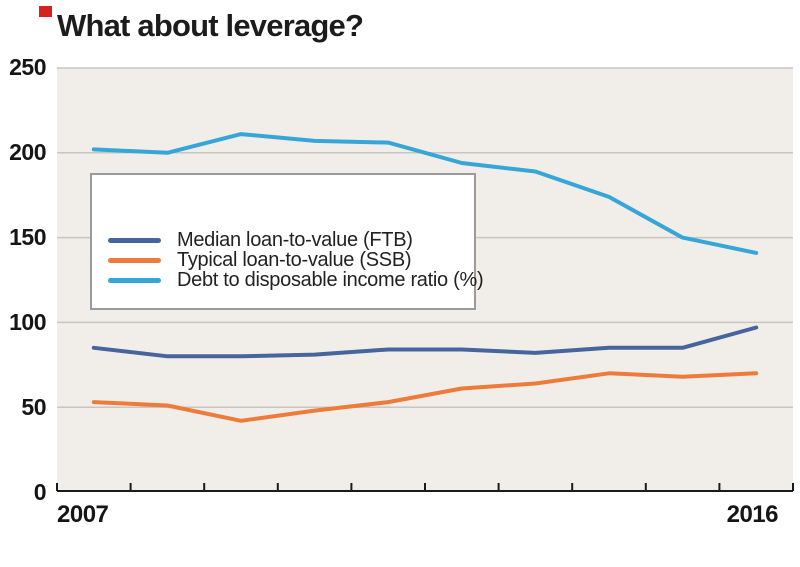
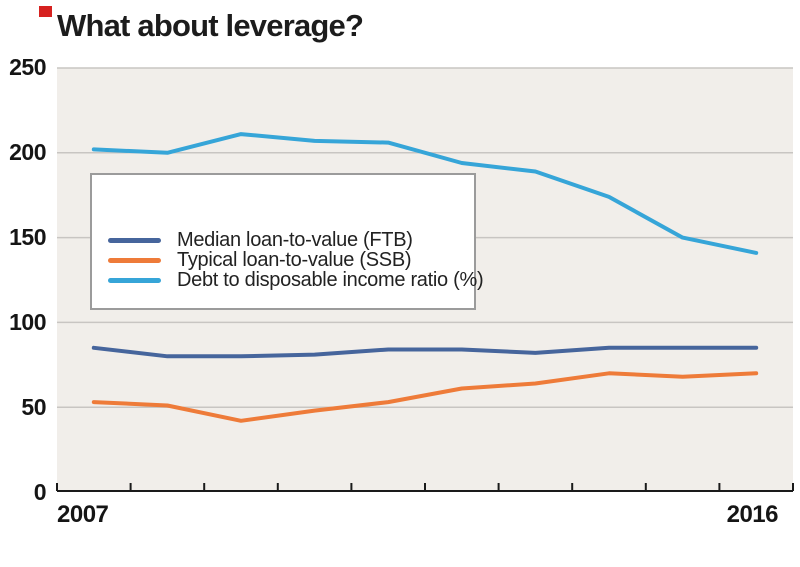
Median loan-to-value (FTB)/2016: 97 -> 85
